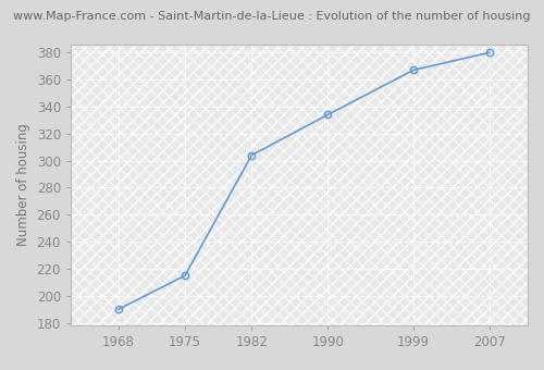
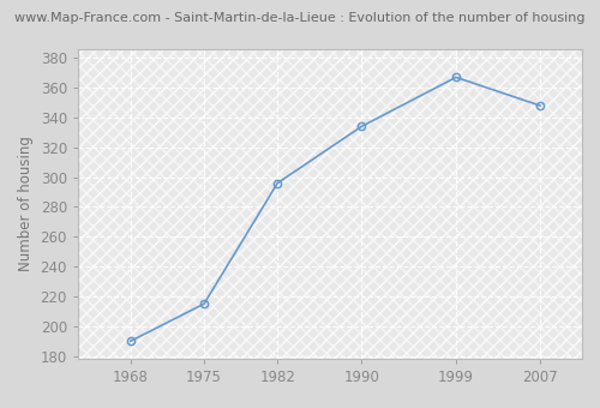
1982: 304 -> 296
2007: 380 -> 348
